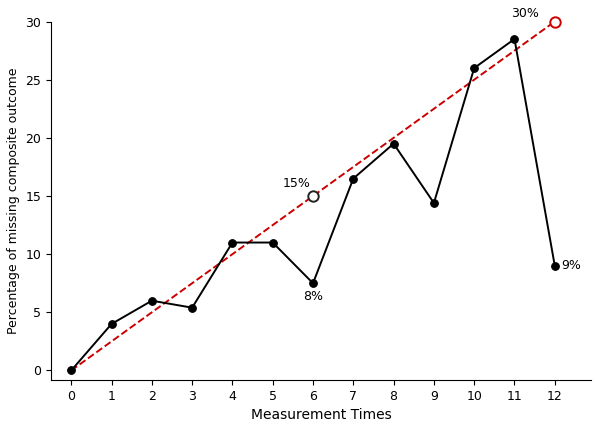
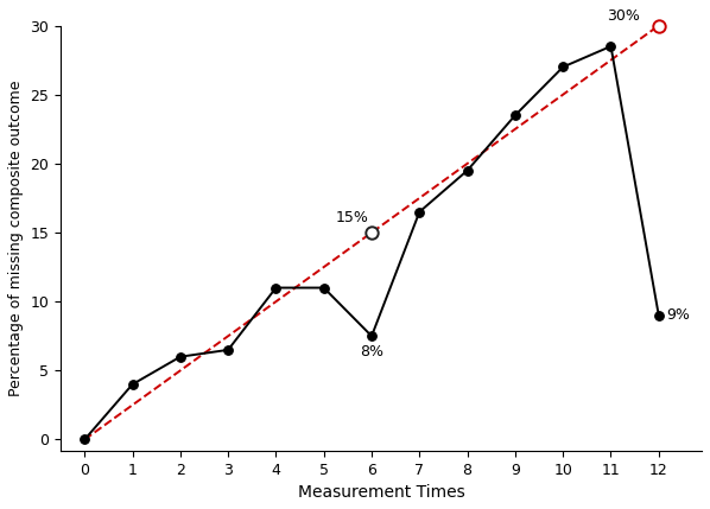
3: 5.4 -> 6.5
9: 14.4 -> 23.5
10: 26.0 -> 27.0
